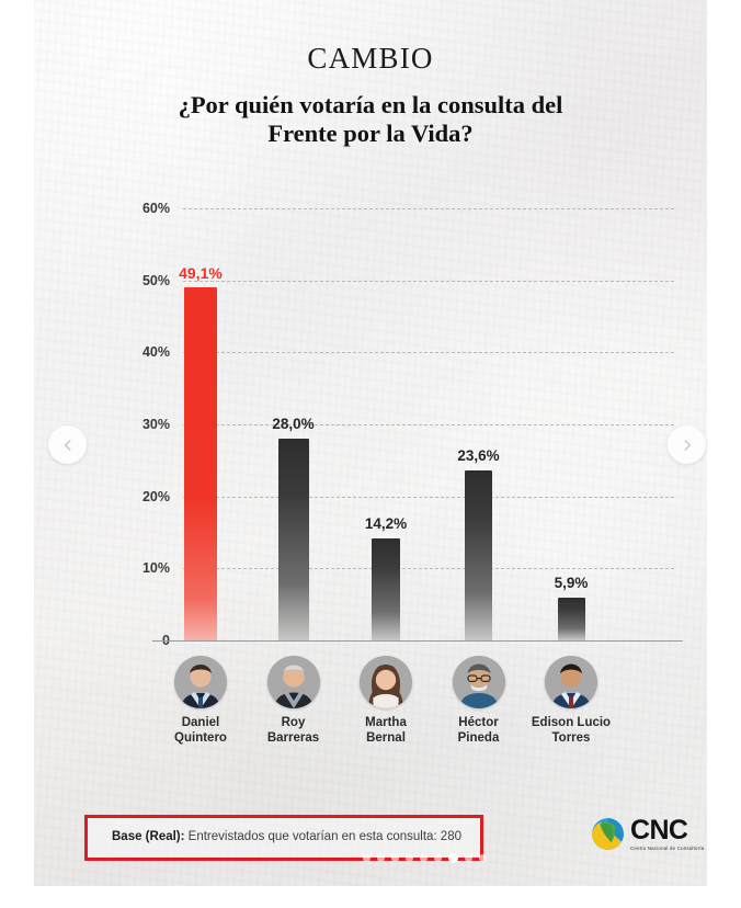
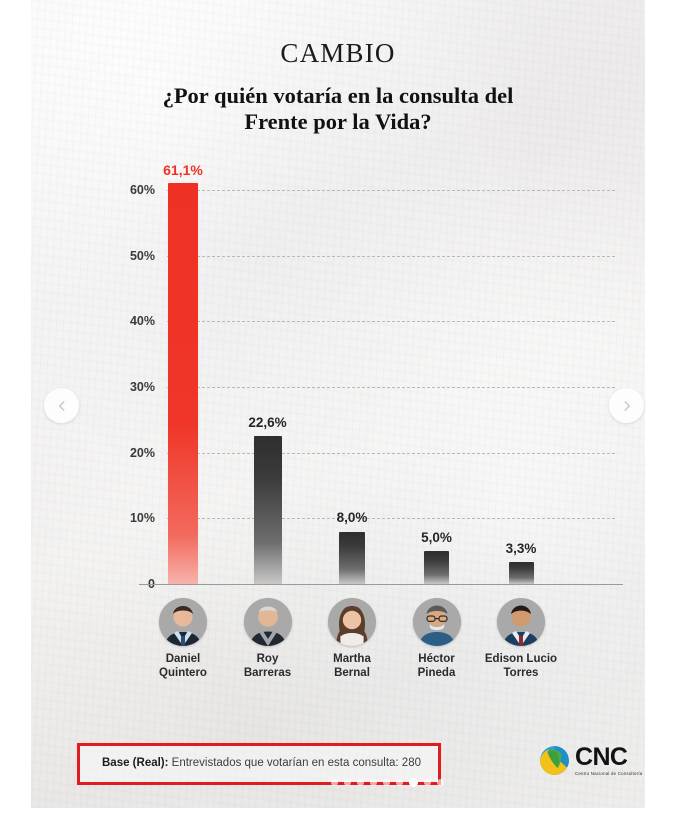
Daniel Quintero: 49,1% -> 61,1%
Roy Barreras: 28,0% -> 22,6%
Martha Bernal: 14,2% -> 8,0%
Héctor Pineda: 23,6% -> 5,0%
Edison Lucio Torres: 5,9% -> 3,3%
